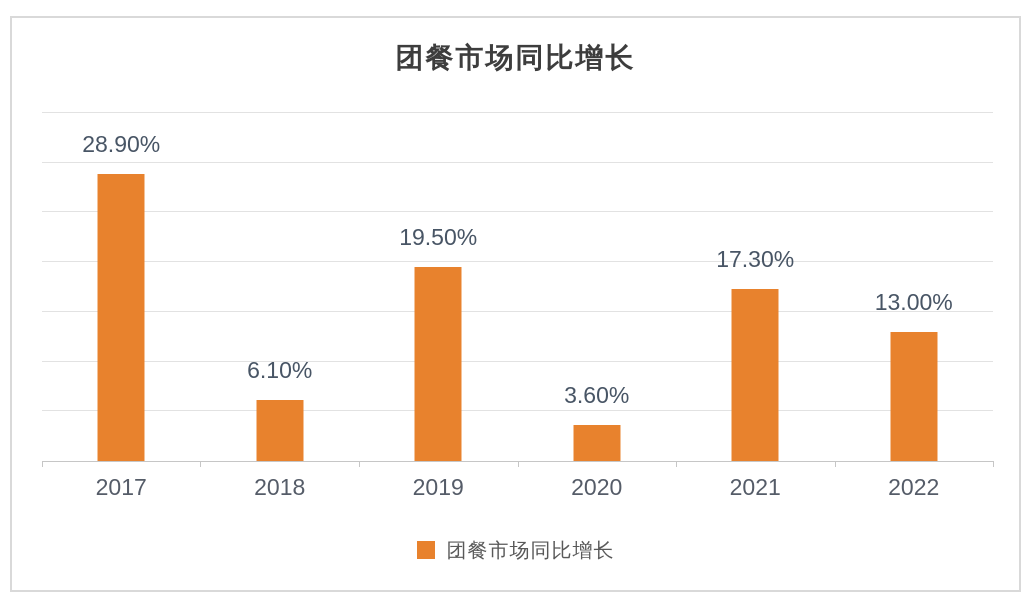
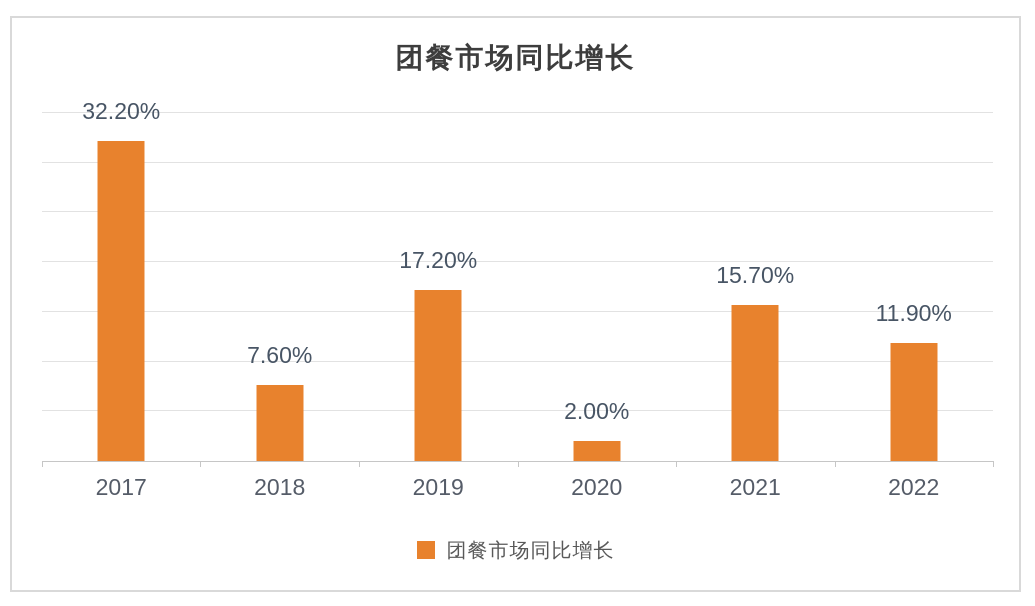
2017: 28.90% -> 32.20%
2018: 6.10% -> 7.60%
2019: 19.50% -> 17.20%
2020: 3.60% -> 2.00%
2021: 17.30% -> 15.70%
2022: 13.00% -> 11.90%
